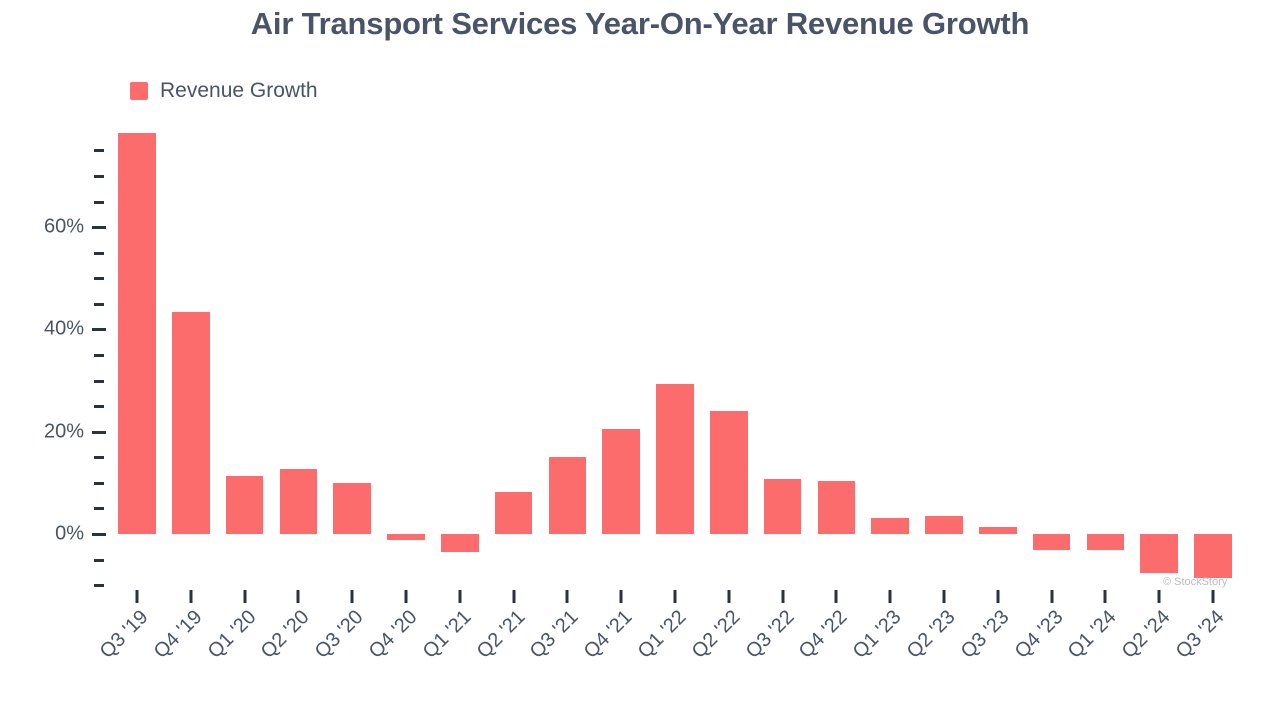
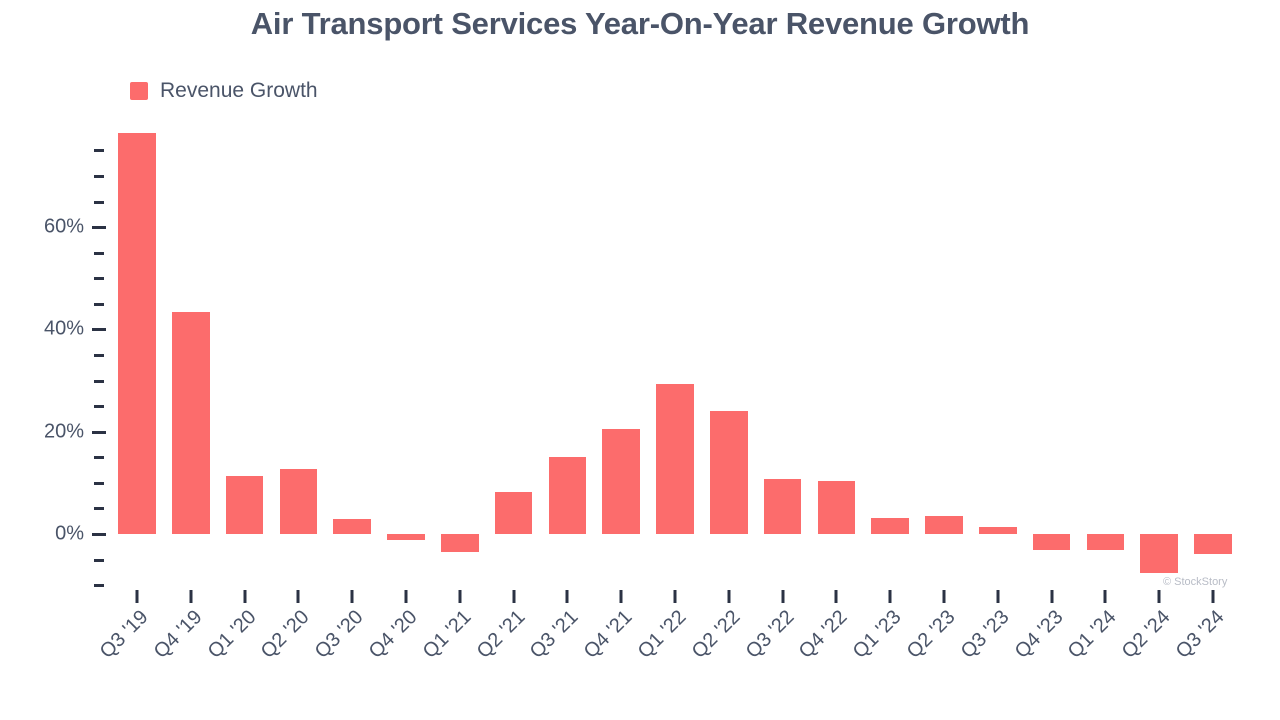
Q3 '20: 10% -> 3%
Q3 '24: -9% -> -4%
